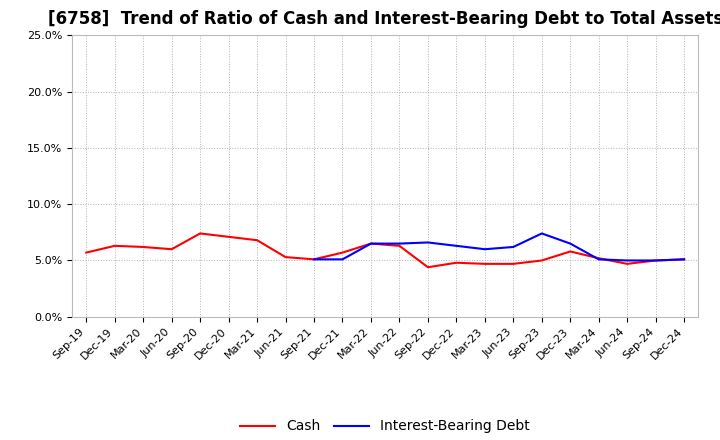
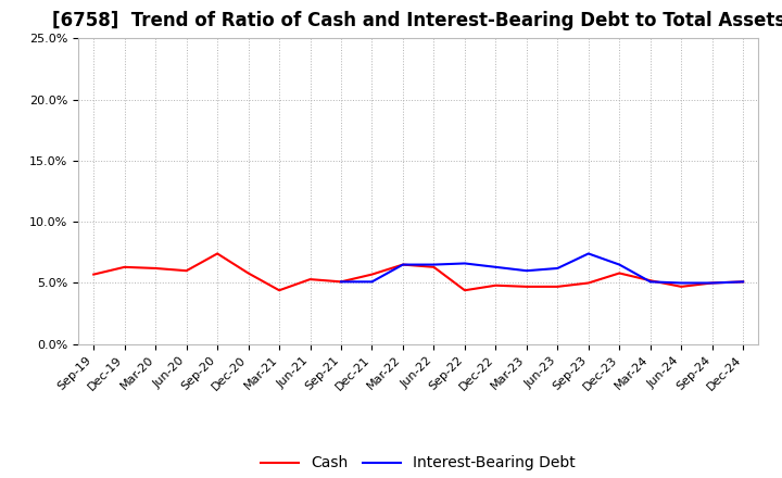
Cash/Dec-20: 7.1% -> 5.8%
Cash/Mar-21: 6.8% -> 4.4%
